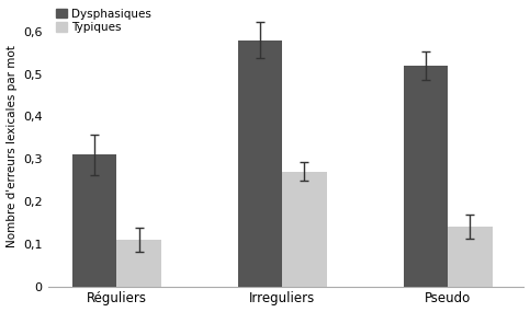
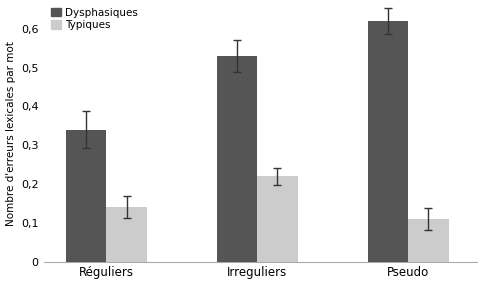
Dysphasiques/Réguliers: 0,31 -> 0,34
Typiques/Réguliers: 0,11 -> 0,14
Dysphasiques/Irreguliers: 0,58 -> 0,53
Typiques/Irreguliers: 0,27 -> 0,22
Dysphasiques/Pseudo: 0,52 -> 0,62
Typiques/Pseudo: 0,14 -> 0,11
